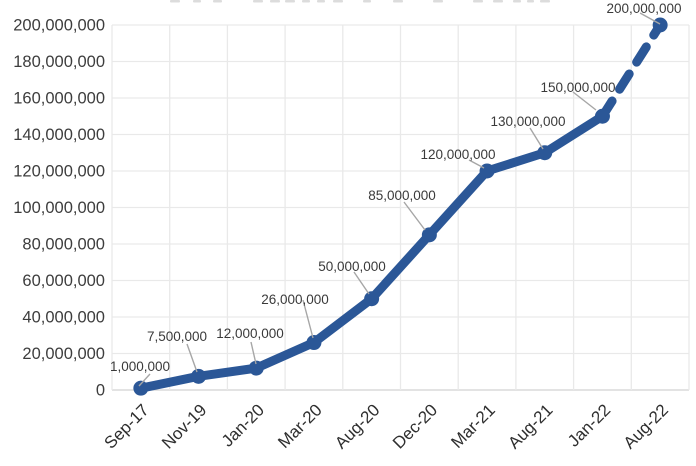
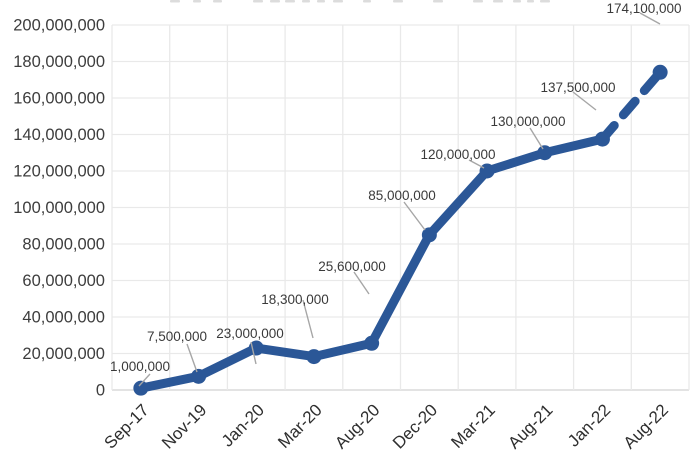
Jan-20: 12,000,000 -> 23,000,000
Mar-20: 26,000,000 -> 18,300,000
Aug-20: 50,000,000 -> 25,600,000
Jan-22: 150,000,000 -> 137,500,000
Aug-22: 200,000,000 -> 174,100,000
